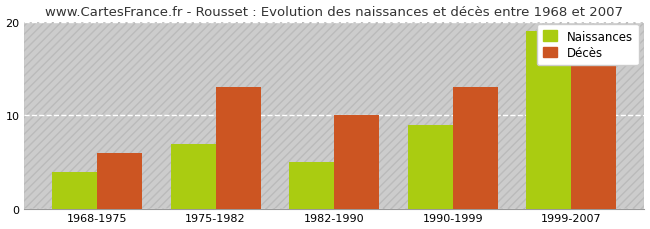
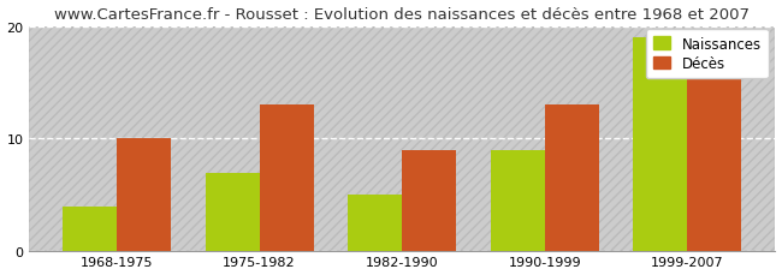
Décès/1968-1975: 6 -> 10
Décès/1982-1990: 10 -> 9
